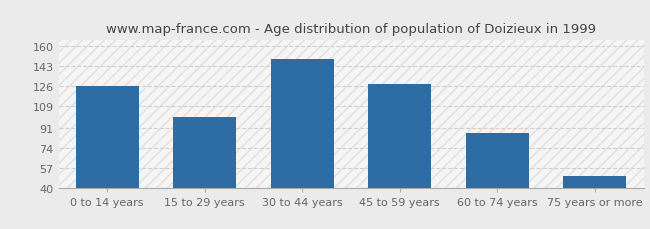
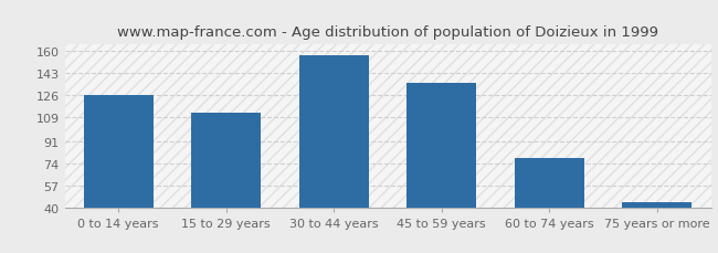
15 to 29 years: 100 -> 113
30 to 44 years: 149 -> 157
45 to 59 years: 128 -> 136
60 to 74 years: 86 -> 78
75 years or more: 50 -> 44
